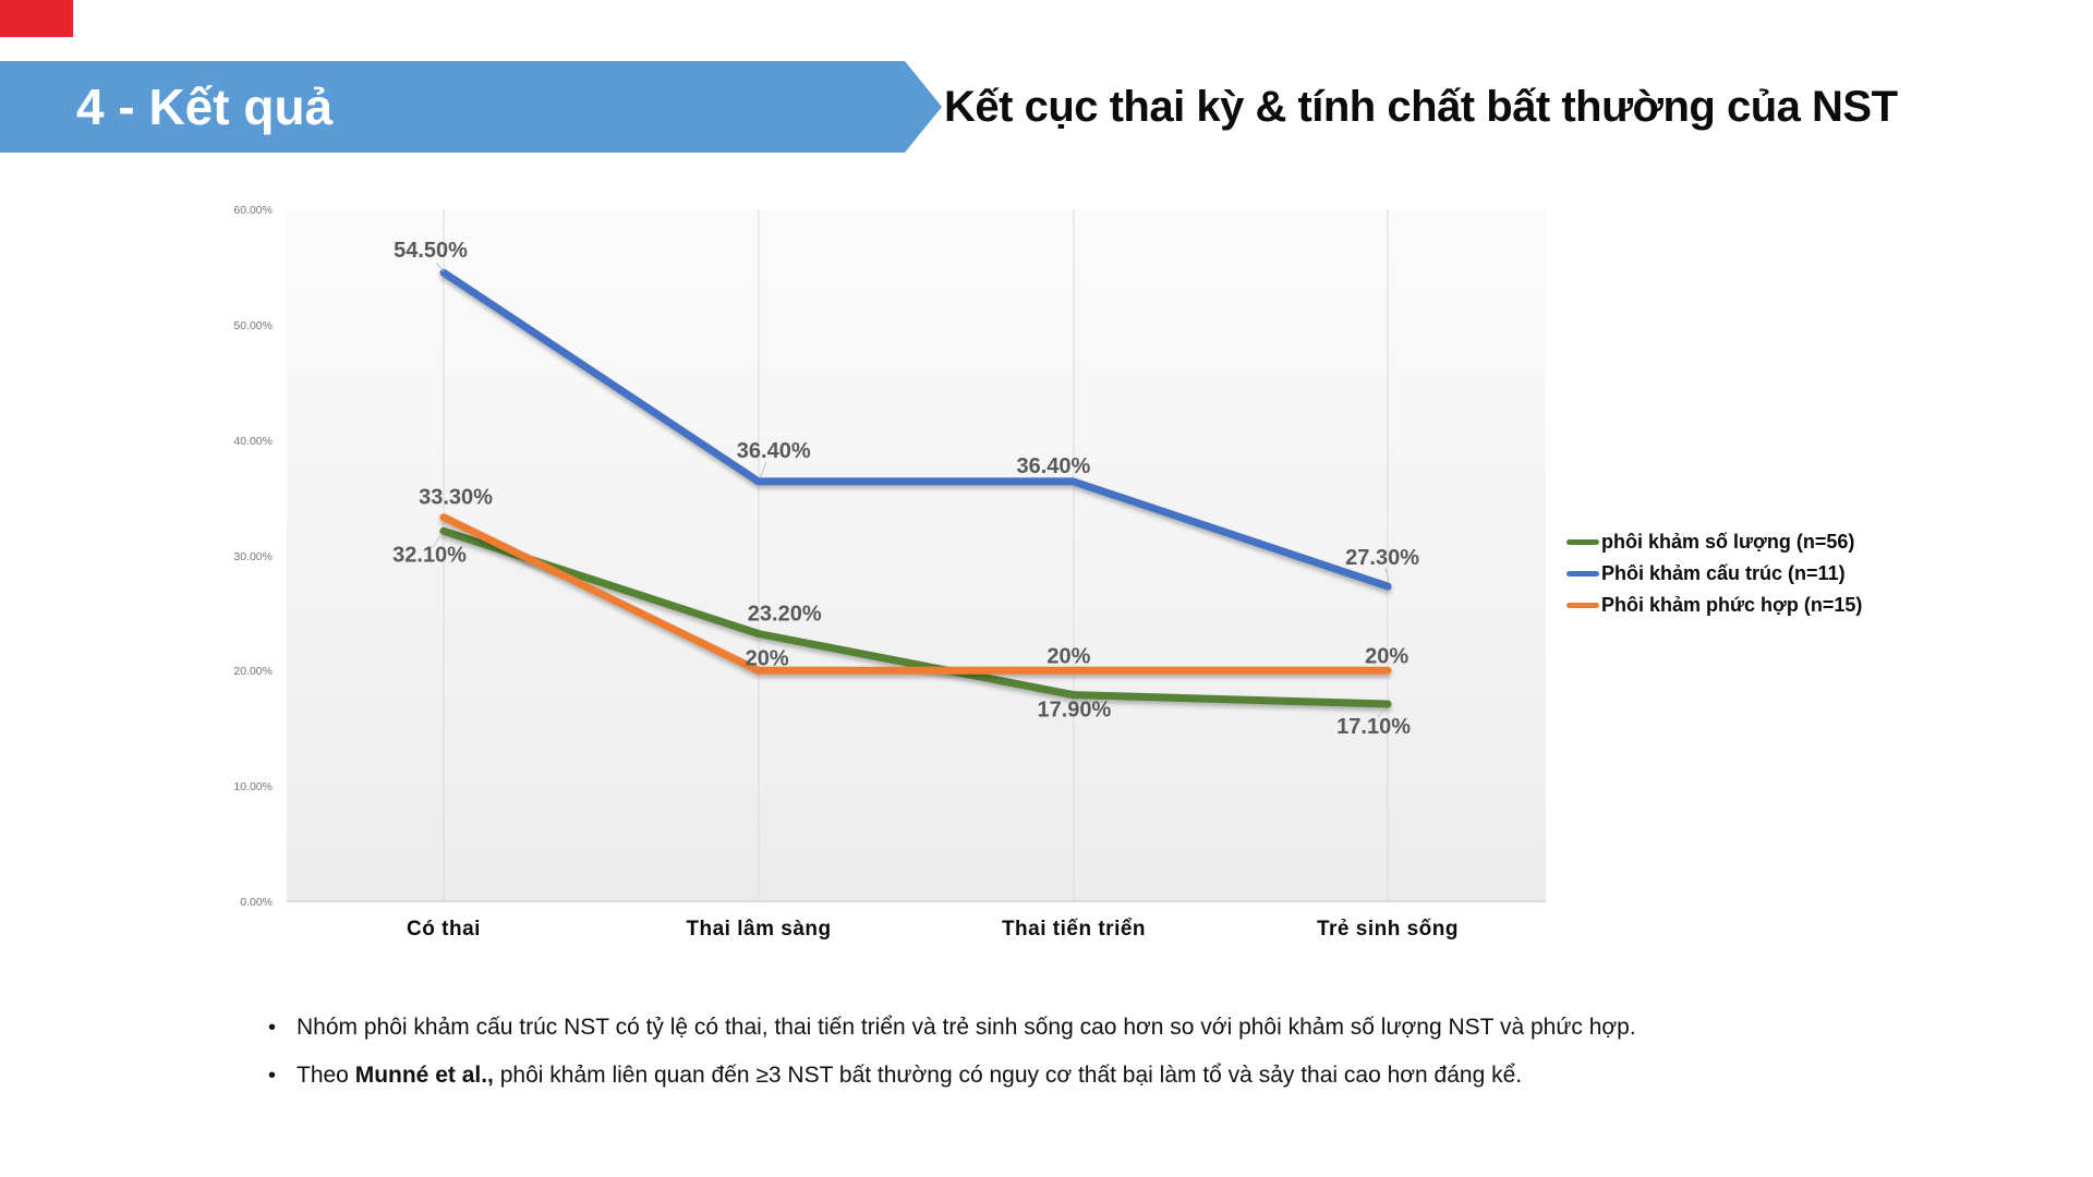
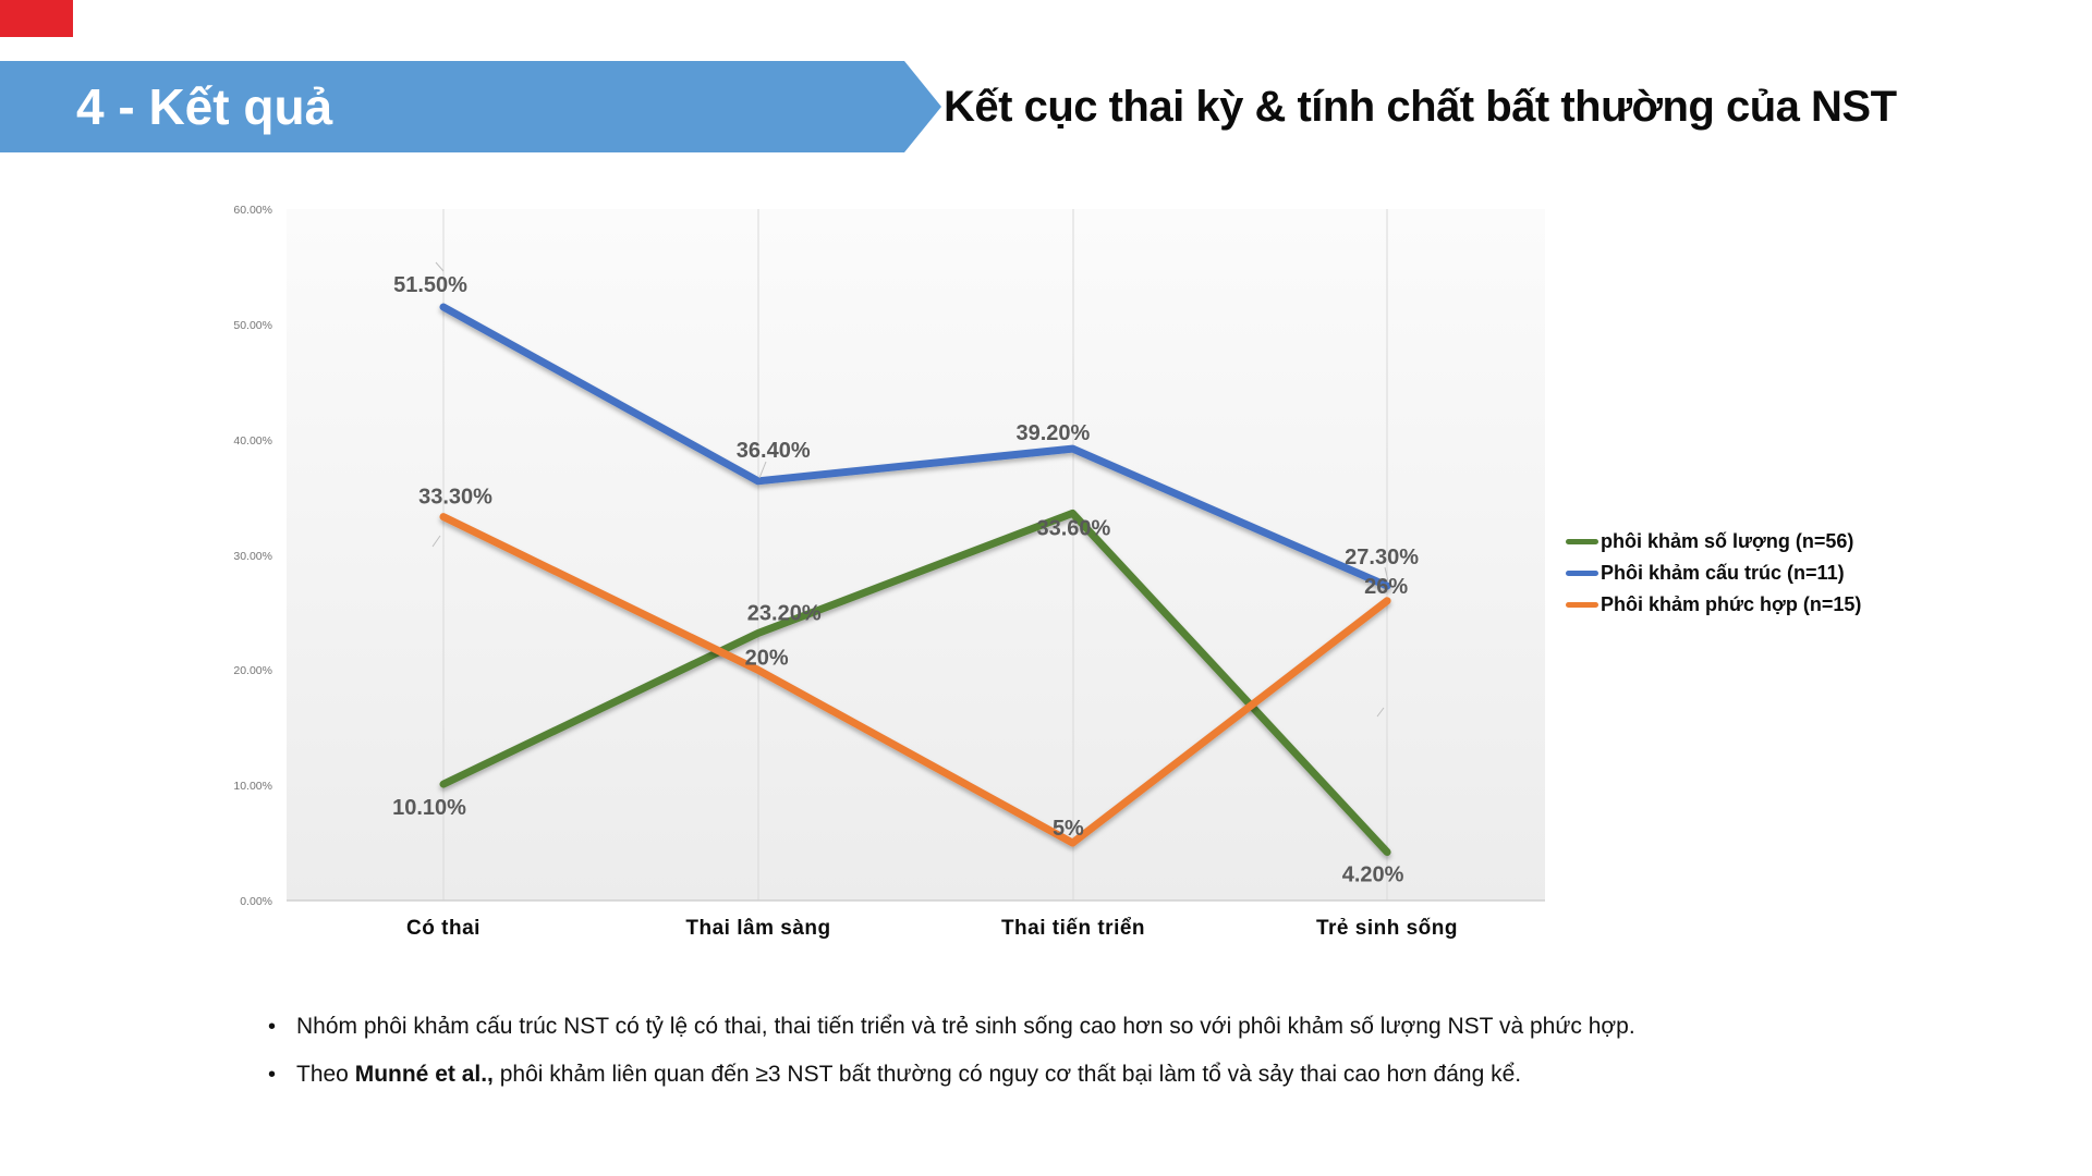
phôi khảm số lượng (n=56)/Có thai: 32.10% -> 10.10%
Phôi khảm cấu trúc (n=11)/Có thai: 54.50% -> 51.50%
phôi khảm số lượng (n=56)/Thai tiến triển: 17.90% -> 33.60%
Phôi khảm cấu trúc (n=11)/Thai tiến triển: 36.40% -> 39.20%
Phôi khảm phức hợp (n=15)/Thai tiến triển: 20% -> 5%
phôi khảm số lượng (n=56)/Trẻ sinh sống: 17.10% -> 4.20%
Phôi khảm phức hợp (n=15)/Trẻ sinh sống: 20% -> 26%
